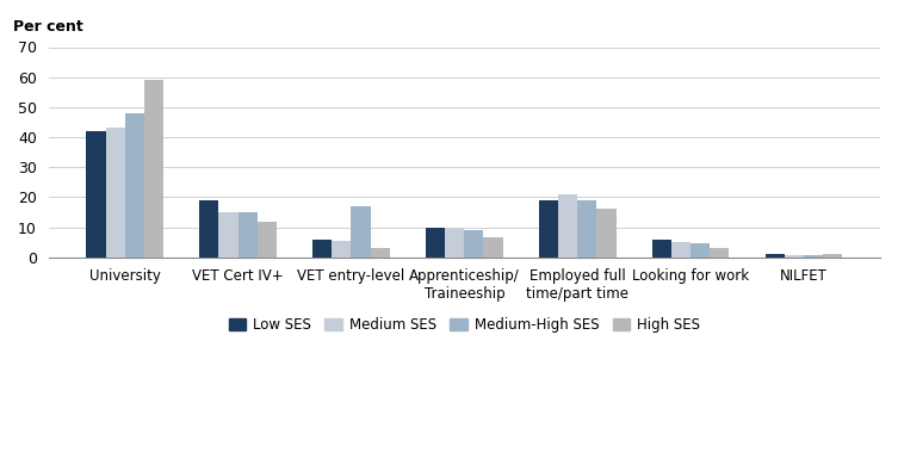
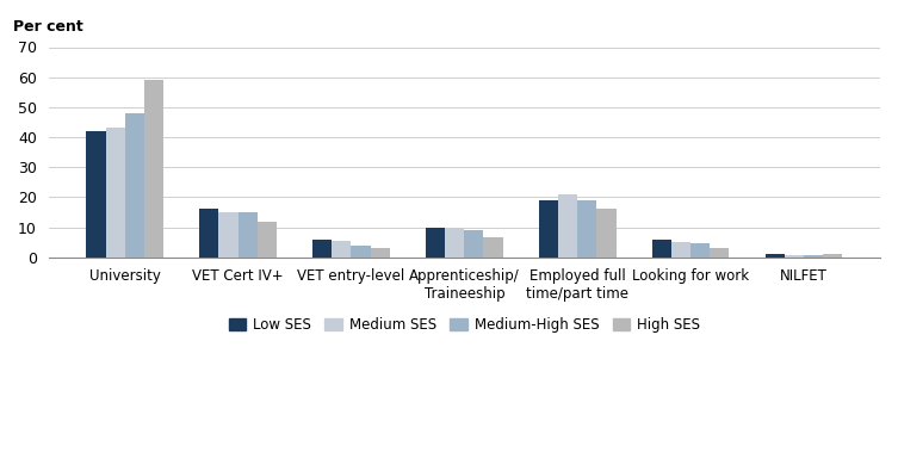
Low SES/VET Cert IV+: 19 -> 16
Medium-High SES/VET entry-level: 17.0 -> 4.0
